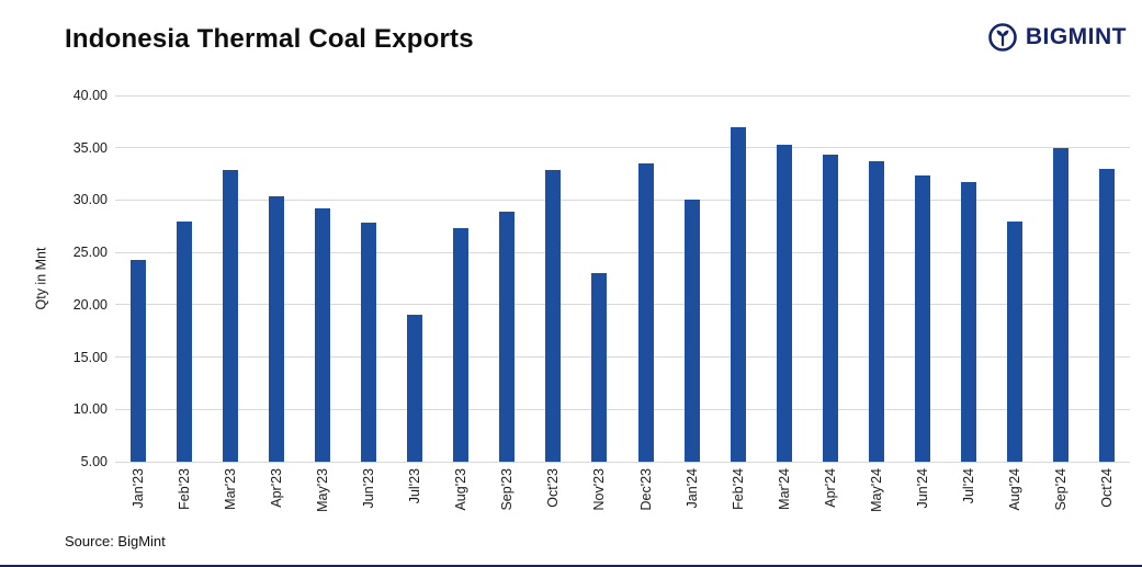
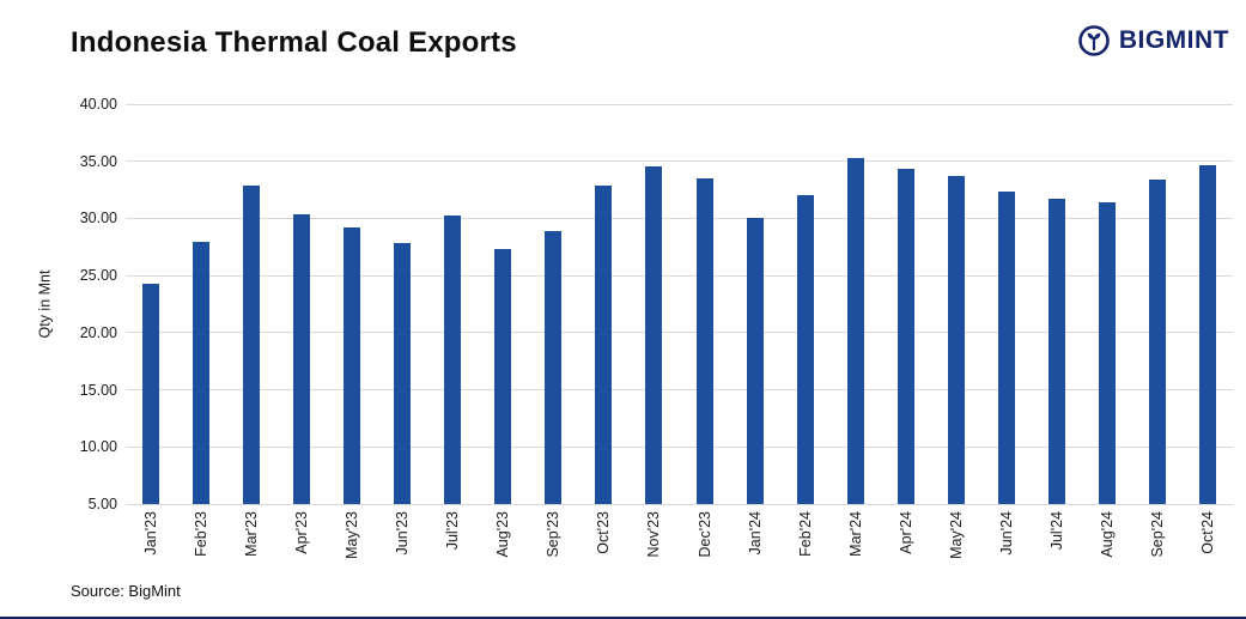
Jul'23: 19 -> 30
Nov'23: 23 -> 35
Feb'24: 37 -> 32
Aug'24: 28 -> 31
Sep'24: 35 -> 33
Oct'24: 33 -> 35
